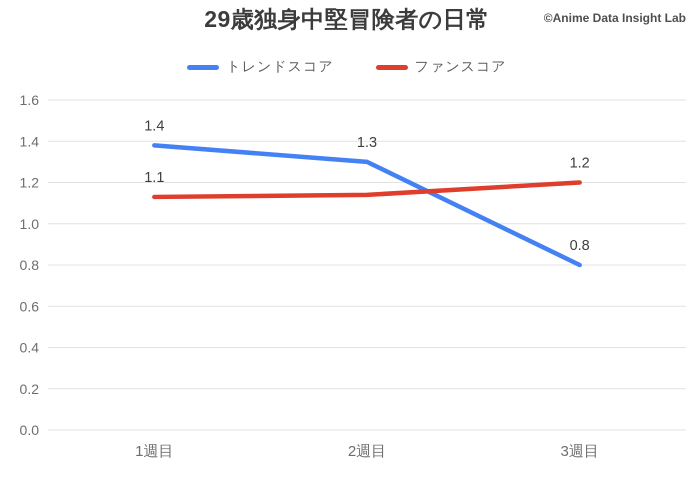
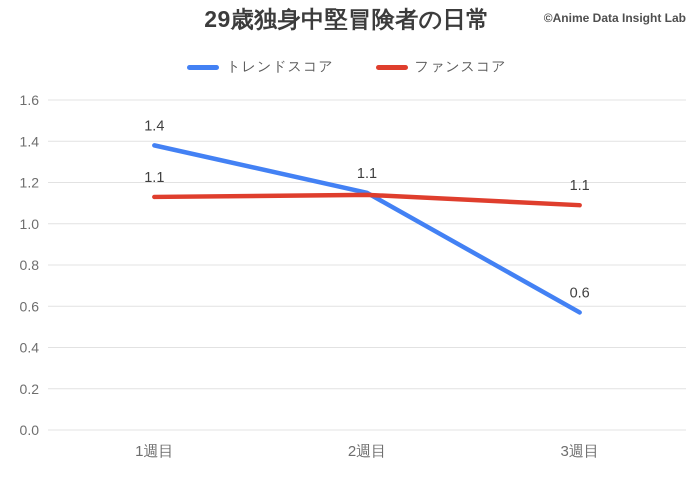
トレンドスコア/2週目: 1.3 -> 1.1
トレンドスコア/3週目: 0.8 -> 0.6
ファンスコア/3週目: 1.2 -> 1.1
